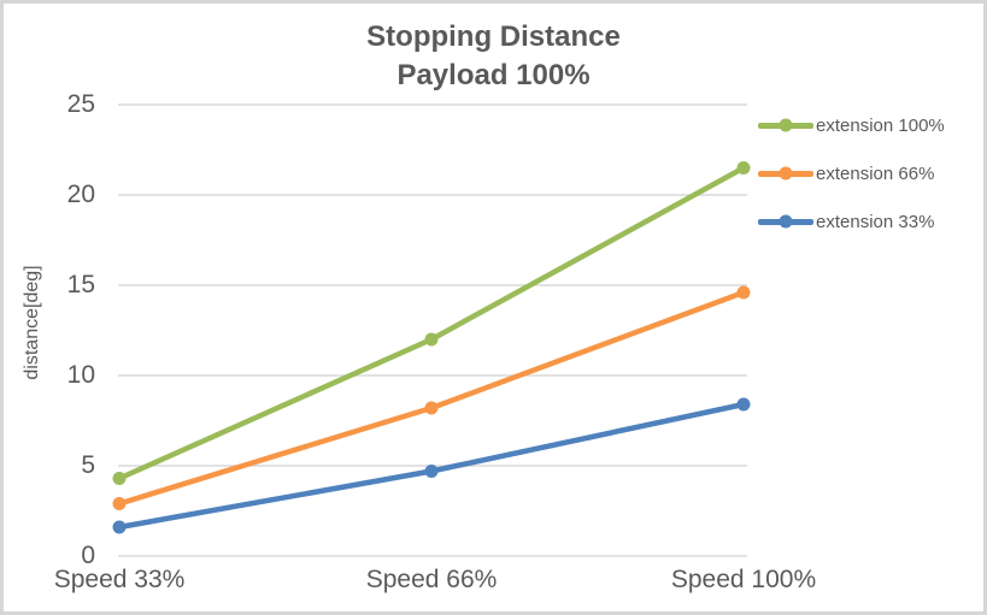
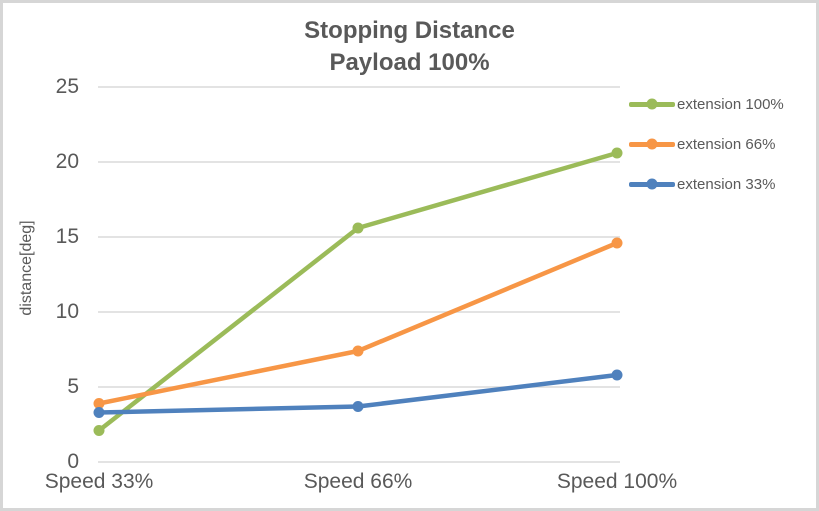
extension 100%/Speed 33%: 4.3 -> 2.1
extension 66%/Speed 33%: 2.9 -> 3.9
extension 33%/Speed 33%: 1.6 -> 3.3
extension 100%/Speed 66%: 12.0 -> 15.6
extension 66%/Speed 66%: 8.2 -> 7.4
extension 33%/Speed 66%: 4.7 -> 3.7
extension 100%/Speed 100%: 21.5 -> 20.6
extension 33%/Speed 100%: 8.4 -> 5.8
